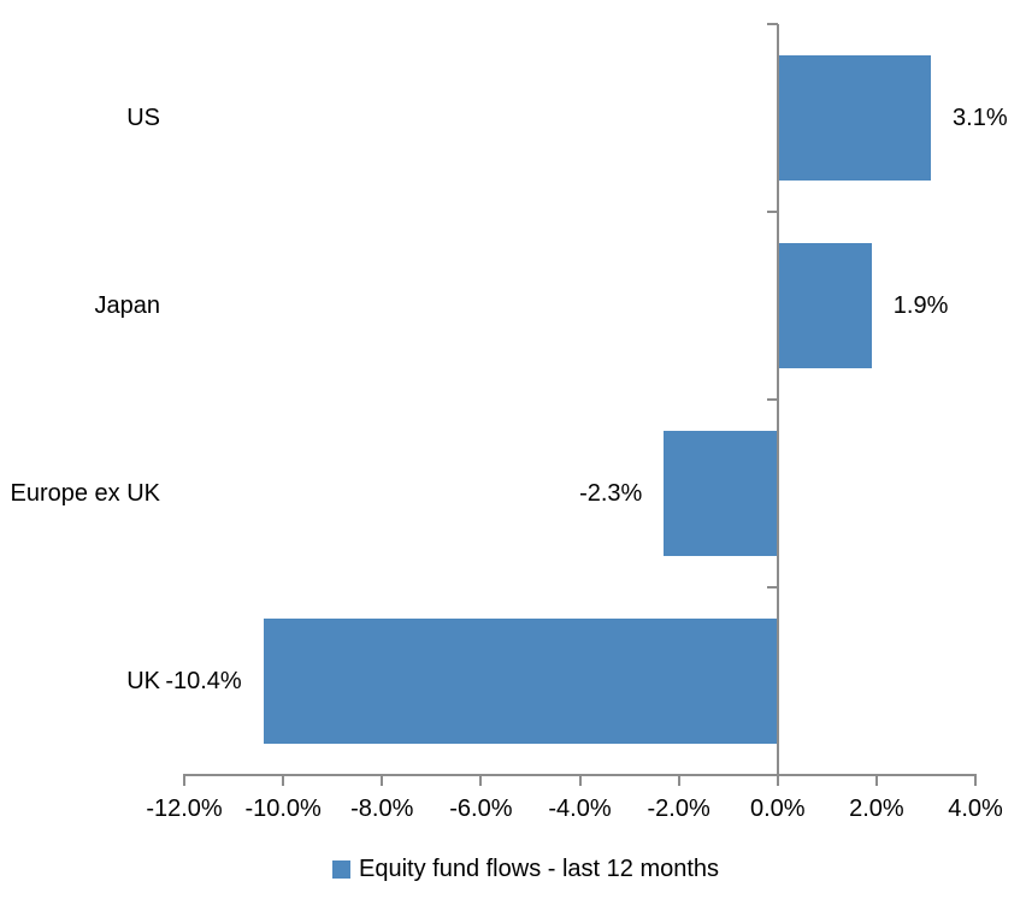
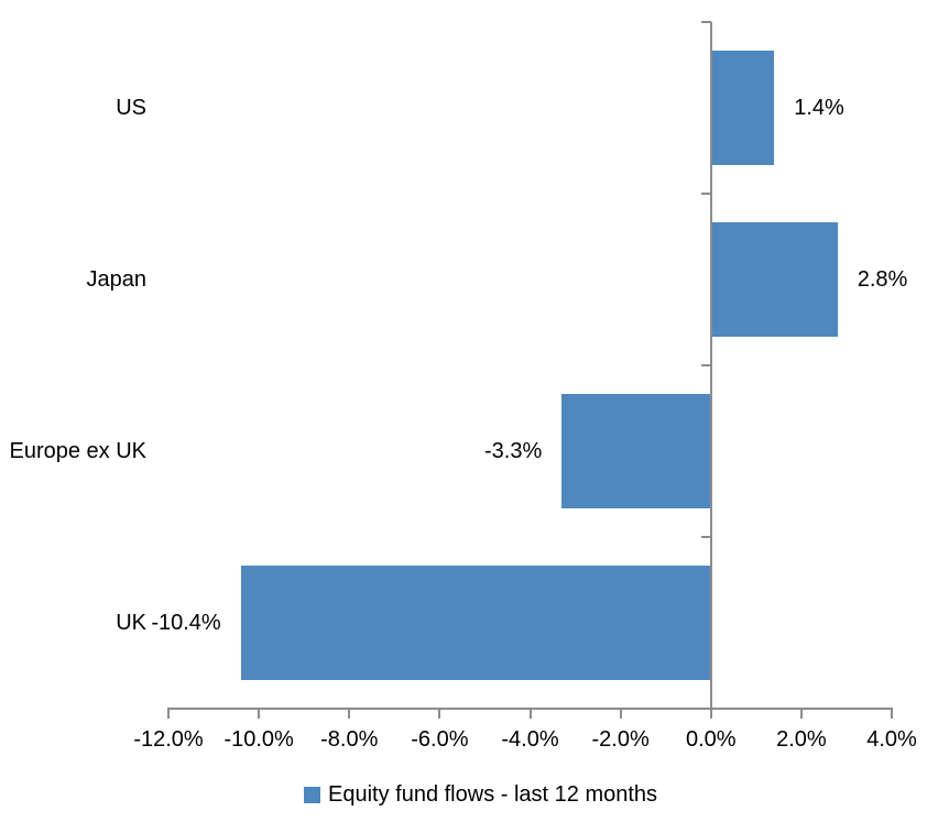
US: 3.1% -> 1.4%
Japan: 1.9% -> 2.8%
Europe ex UK: -2.3% -> -3.3%
